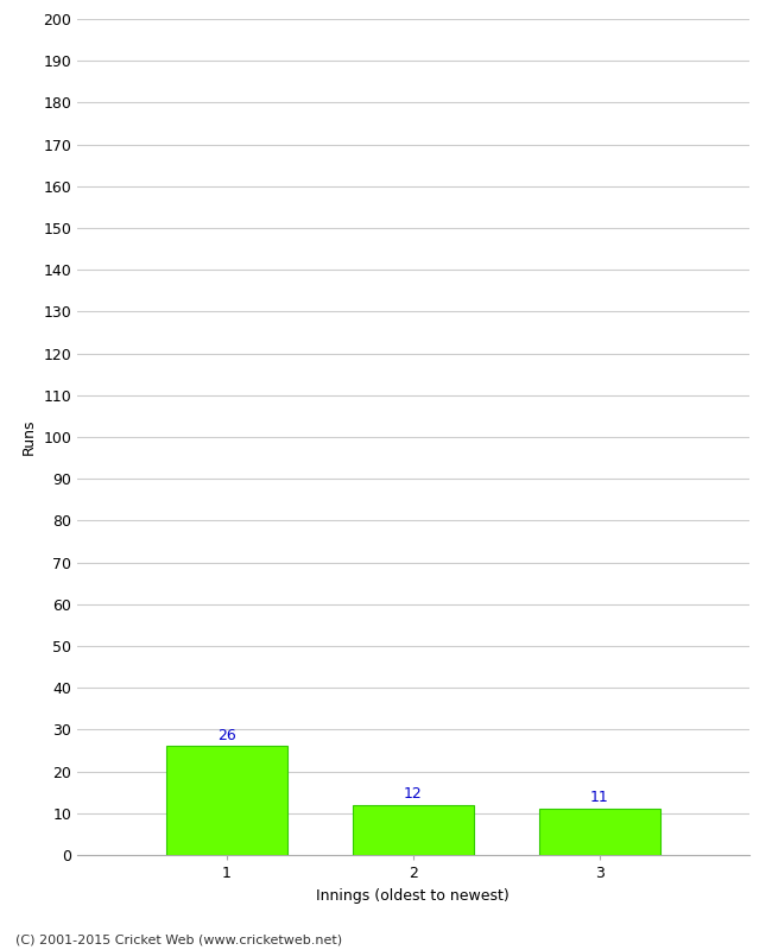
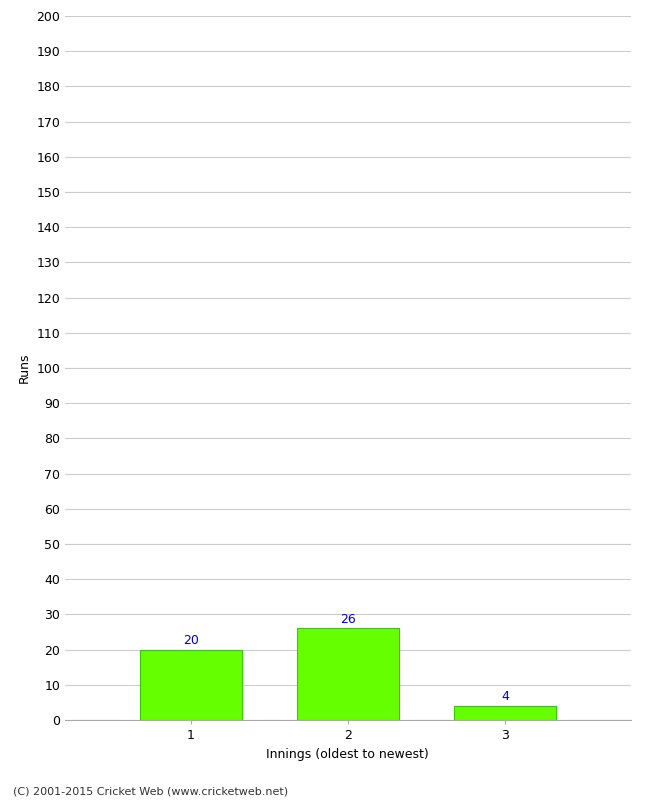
1: 26 -> 20
2: 12 -> 26
3: 11 -> 4
